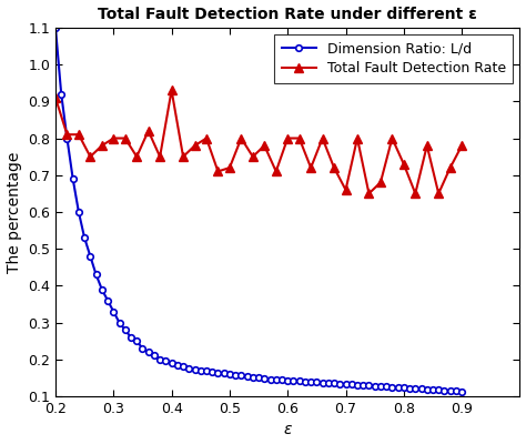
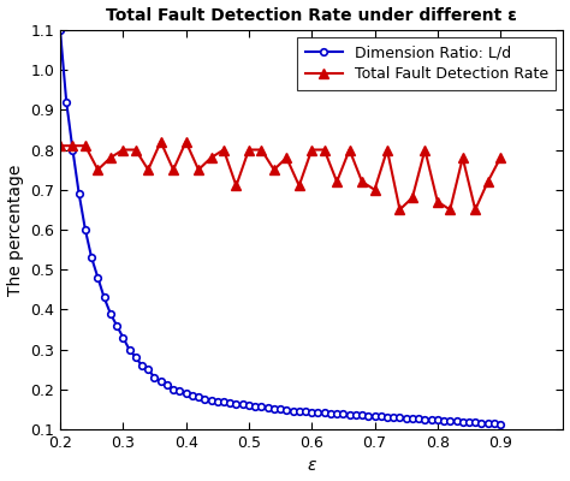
Total Fault Detection Rate/0.2: 0.91 -> 0.81
Total Fault Detection Rate/0.4: 0.93 -> 0.82
Total Fault Detection Rate/0.5: 0.72 -> 0.80
Total Fault Detection Rate/0.7: 0.66 -> 0.70
Total Fault Detection Rate/0.8: 0.73 -> 0.67
